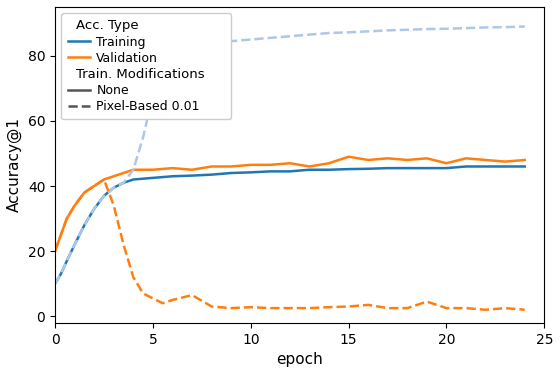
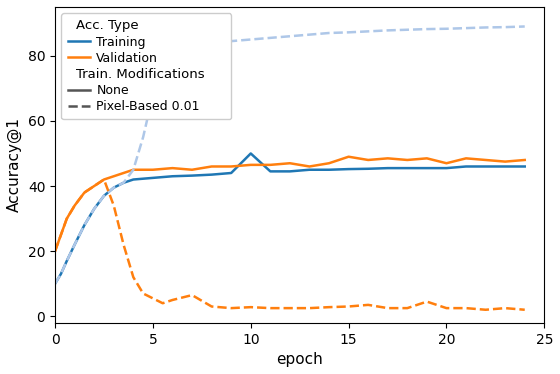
Training/10: 44.2 -> 50.0
